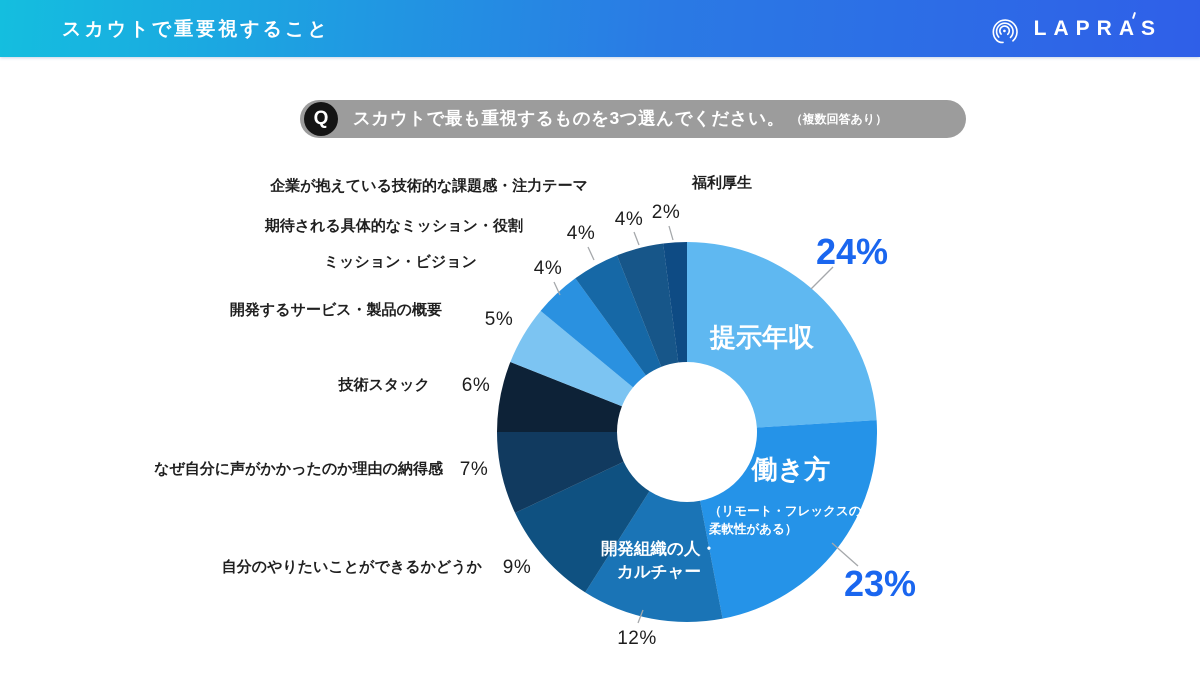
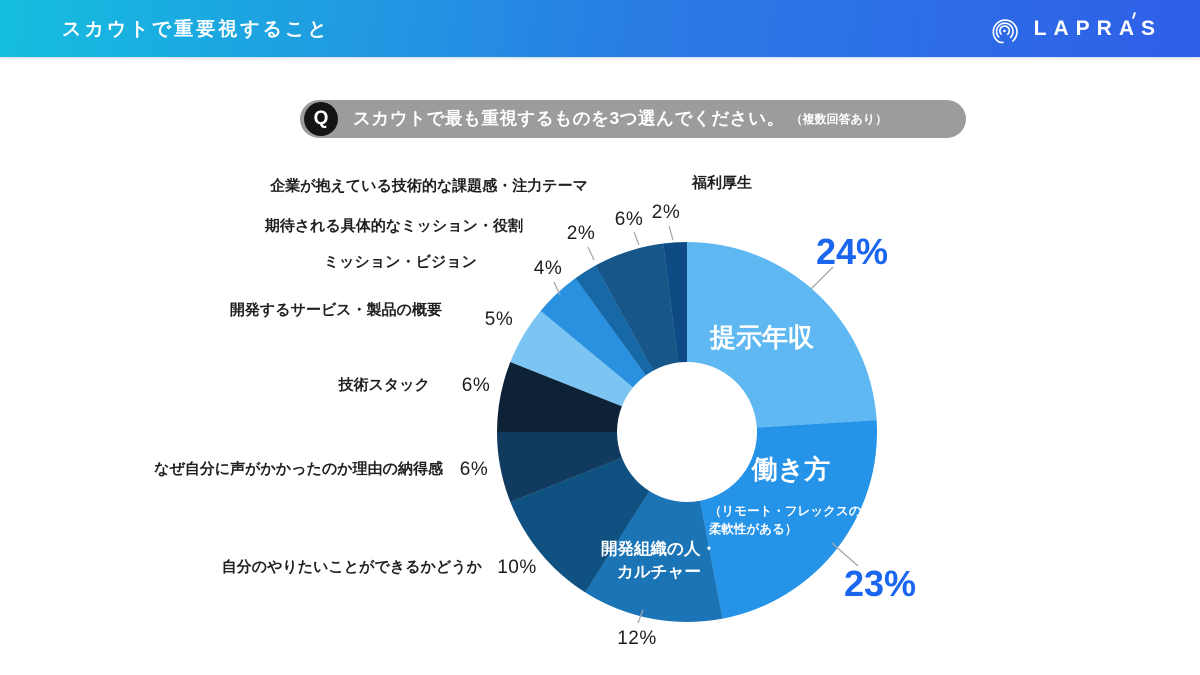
自分のやりたいことができるかどうか: 9% -> 10%
なぜ自分に声がかかったのか理由の納得感: 7% -> 6%
期待される具体的なミッション・役割: 4% -> 2%
企業が抱えている技術的な課題感・注力テーマ: 4% -> 6%
